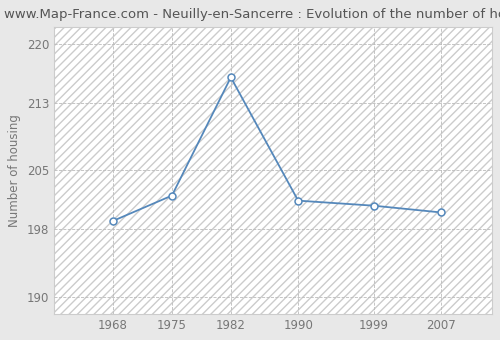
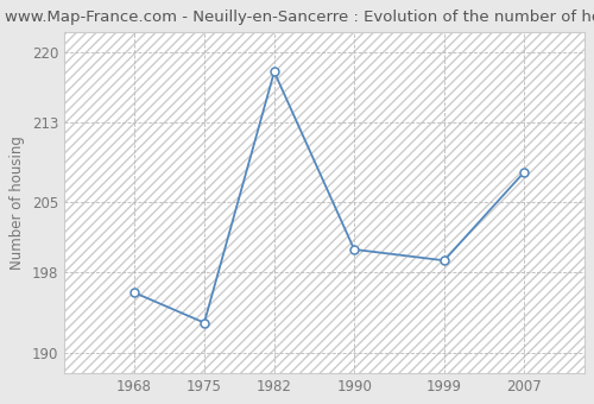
1968: 199.0 -> 196.0
1975: 202.0 -> 193.0
1982: 216.0 -> 218.0
1990: 201.4 -> 200.3
1999: 200.8 -> 199.2
2007: 200.0 -> 208.0
